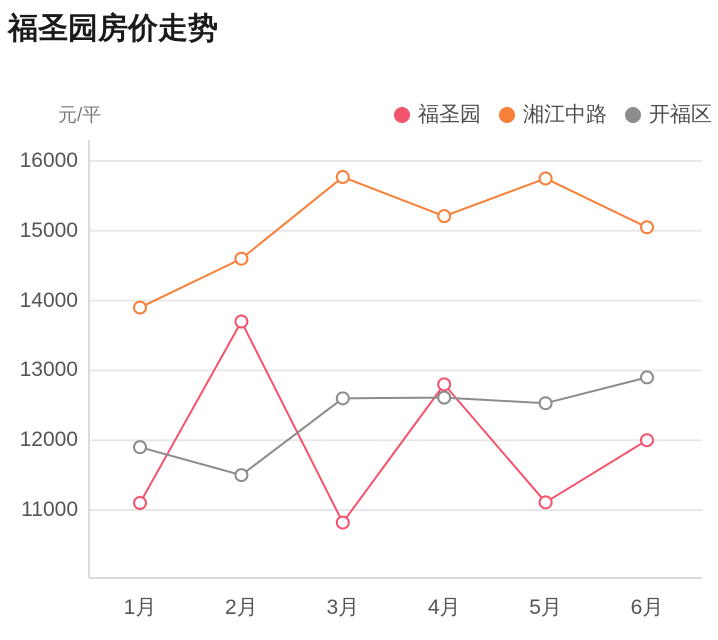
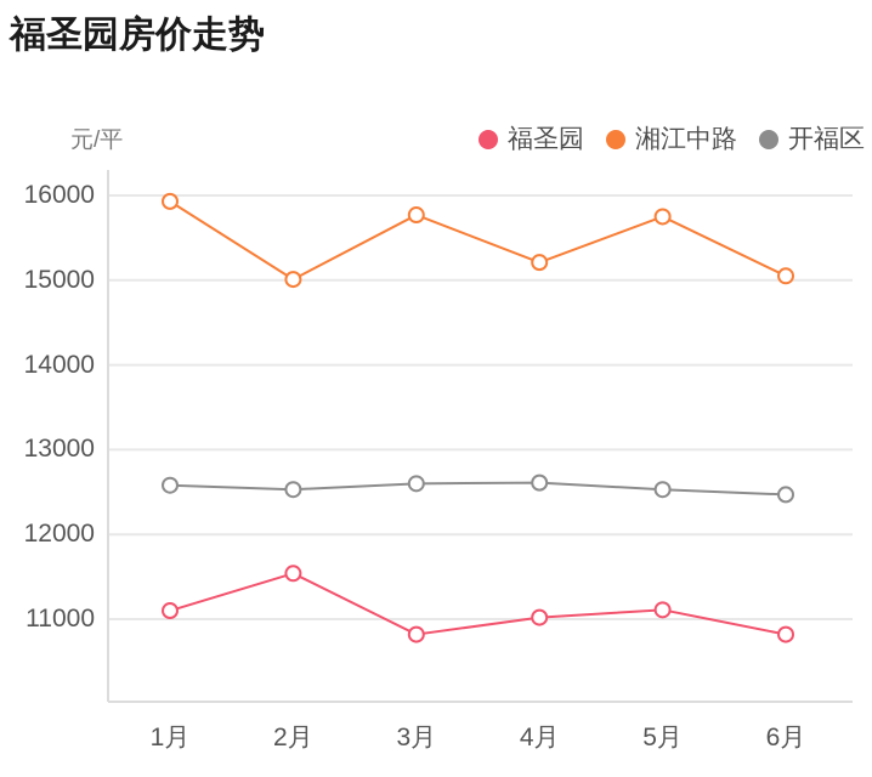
湘江中路/1月: 13900 -> 15900
开福区/1月: 11900 -> 12600
福圣园/2月: 13700 -> 11500
湘江中路/2月: 14600 -> 15000
开福区/2月: 11500 -> 12500
福圣园/4月: 12800 -> 11000
福圣园/6月: 12000 -> 10800
开福区/6月: 12900 -> 12500
